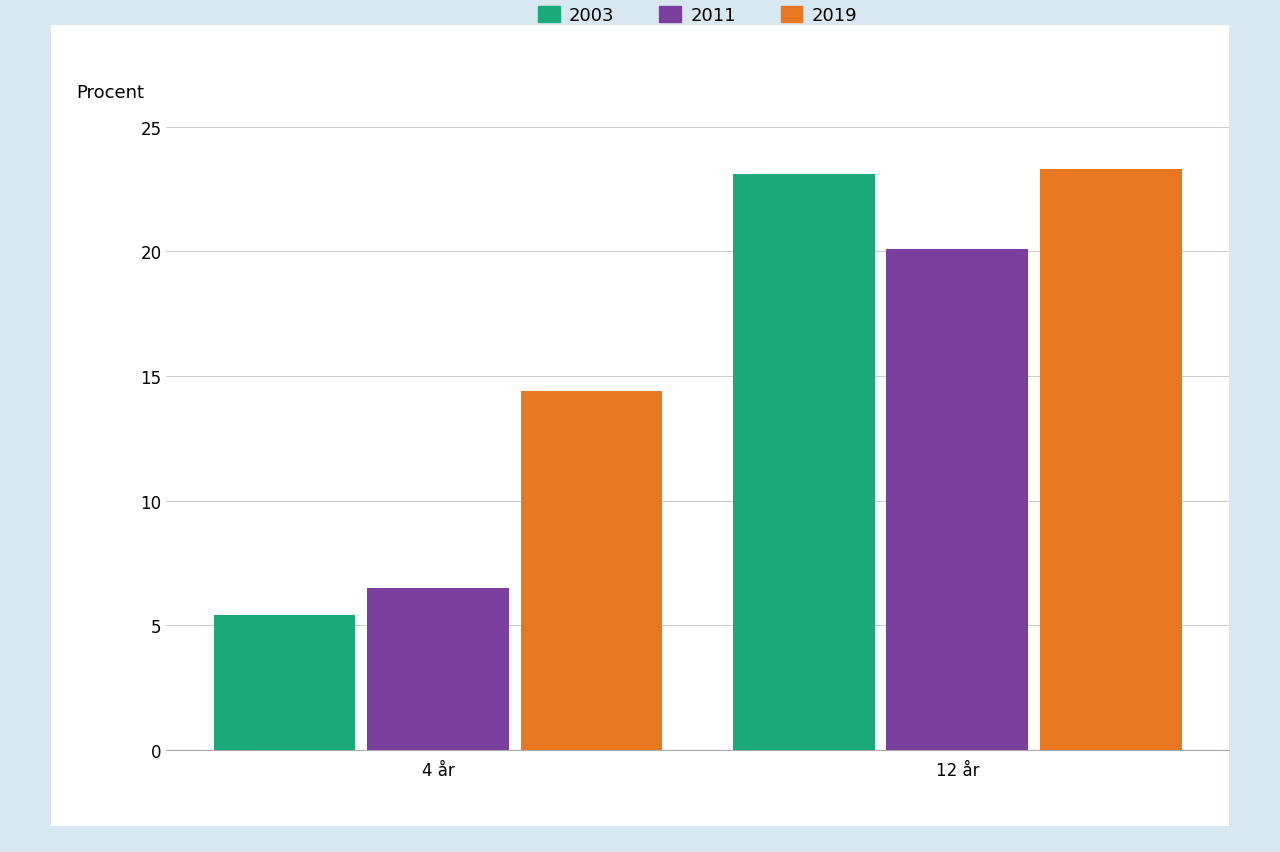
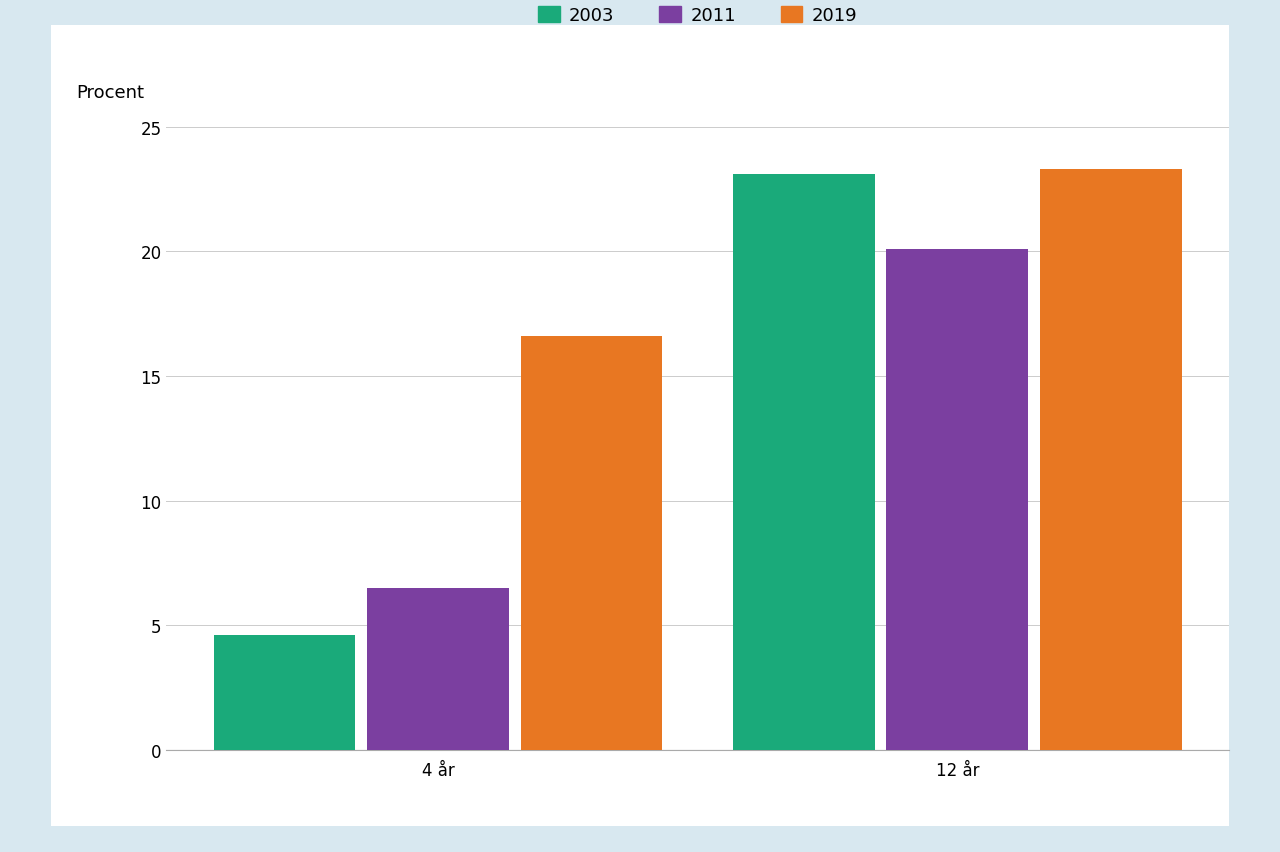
2003/4 år: 5.4 -> 4.6
2019/4 år: 14.4 -> 16.6
